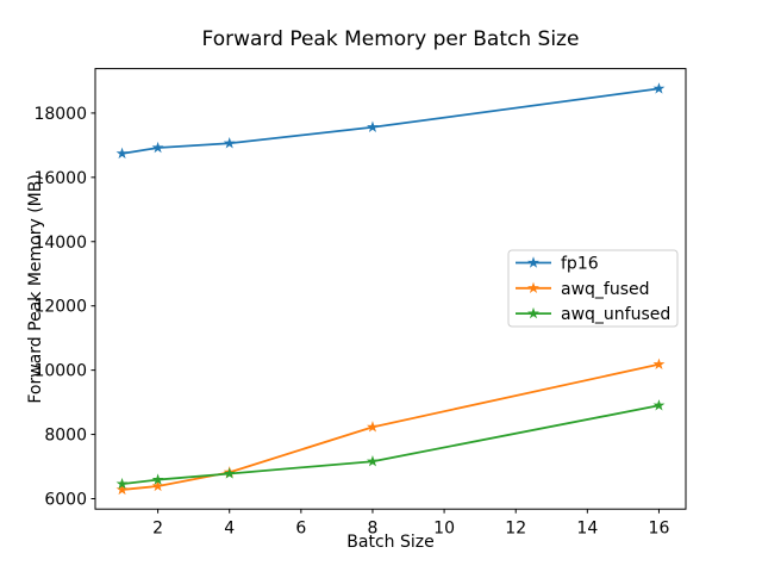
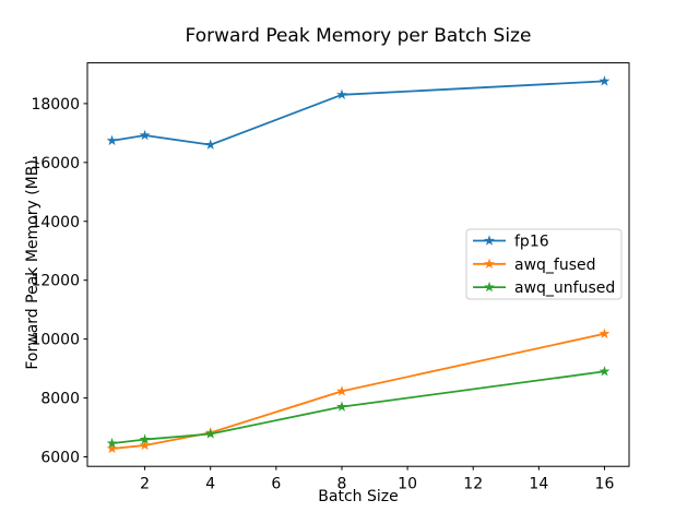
fp16/4: 17100 -> 16600
fp16/8: 17600 -> 18300
awq_unfused/8: 7200 -> 7700
